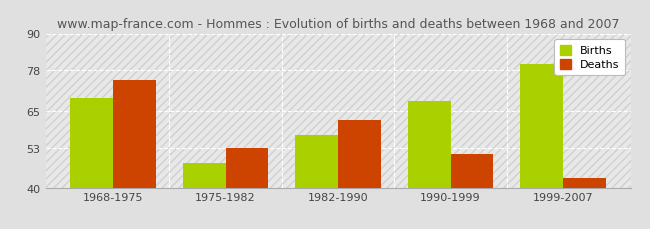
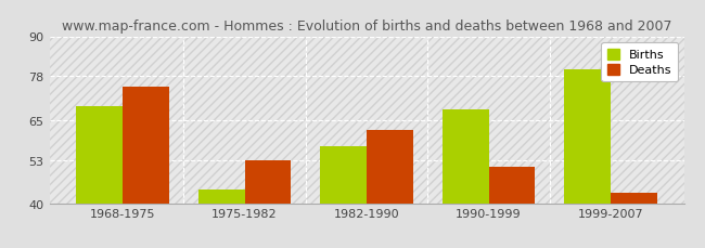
Births/1975-1982: 48 -> 44
